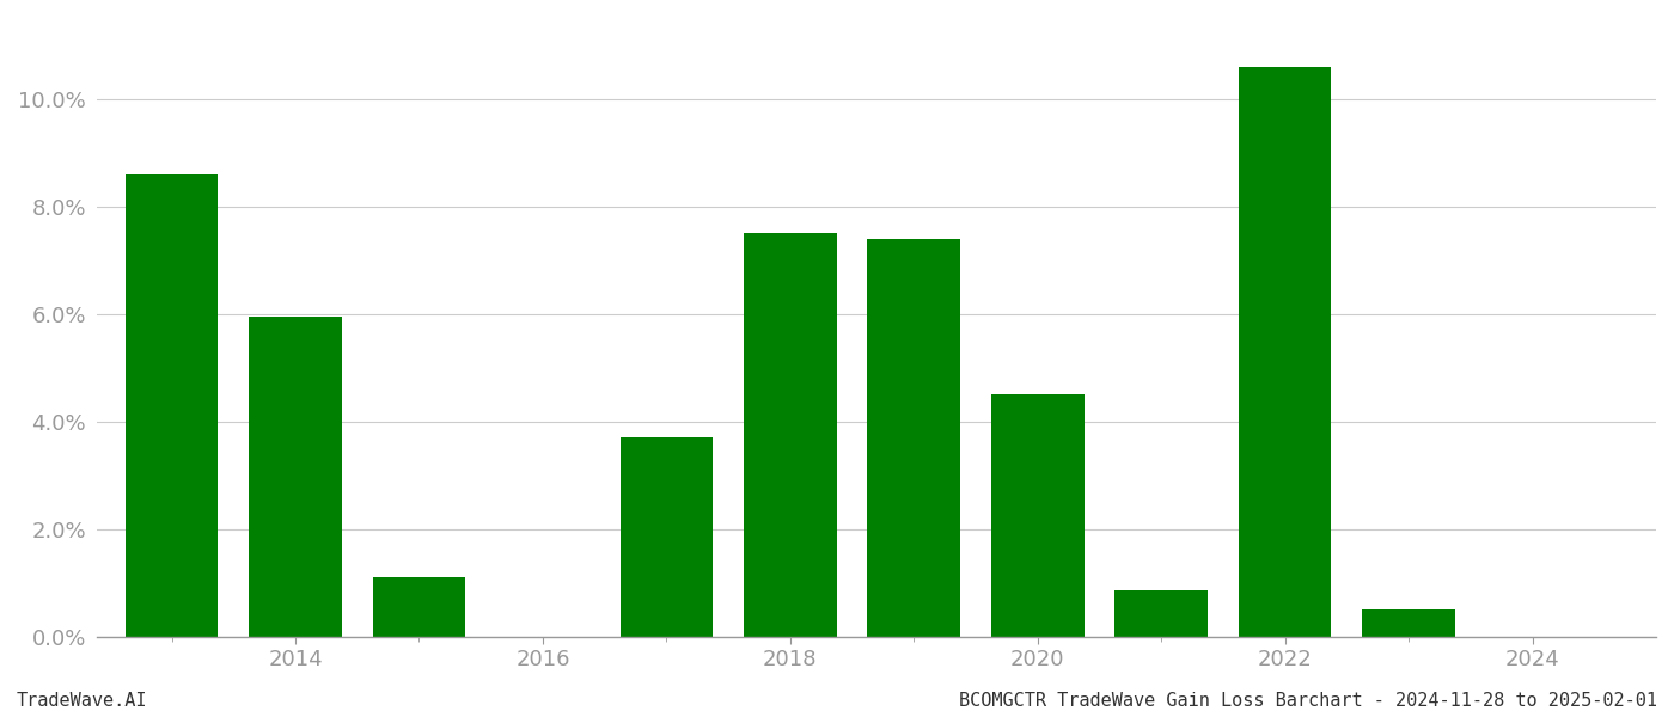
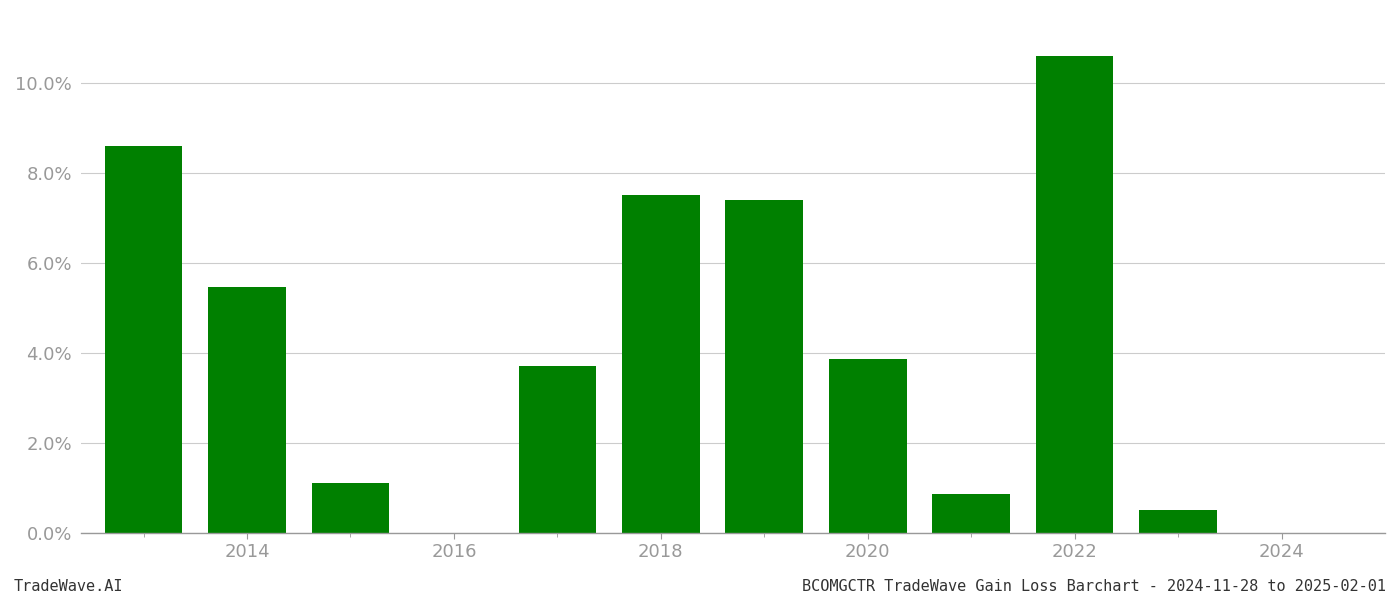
2014: 5.95% -> 5.45%
2020: 4.50% -> 3.85%
